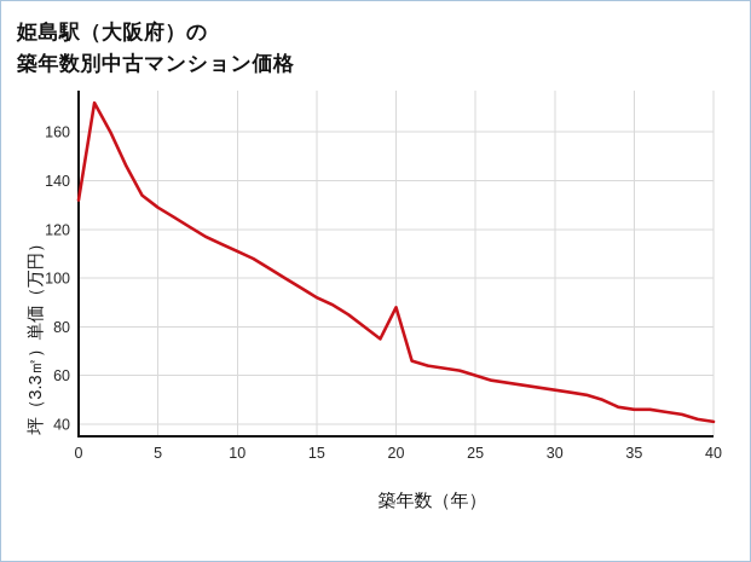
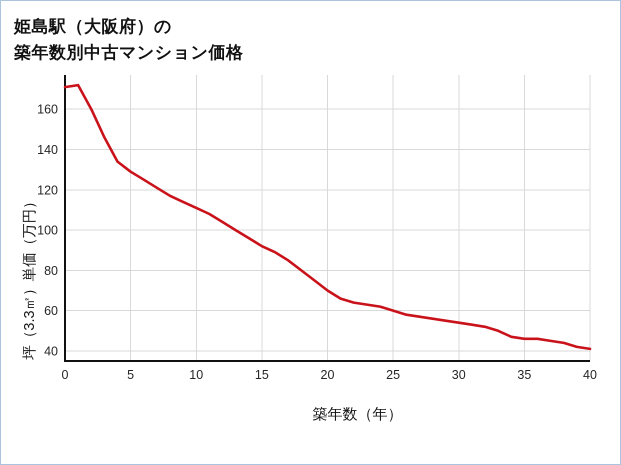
0: 132 -> 171
20: 88 -> 70
